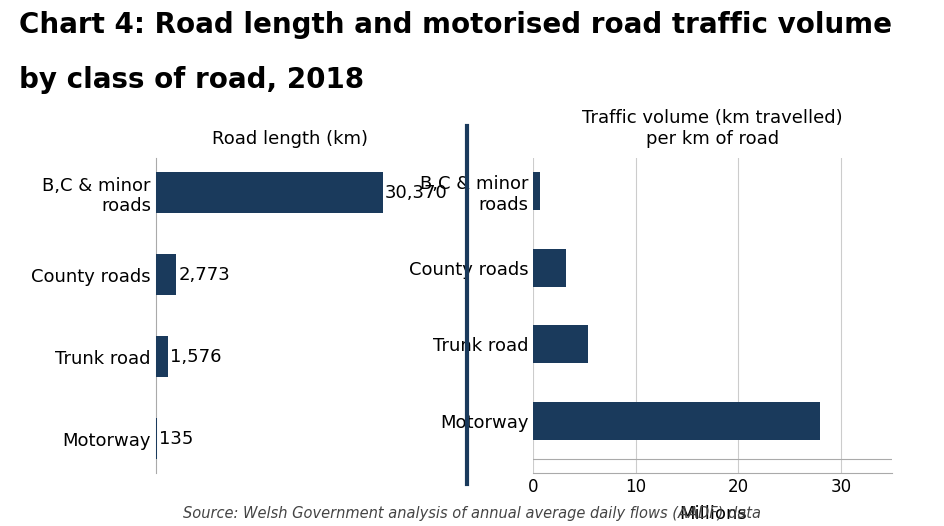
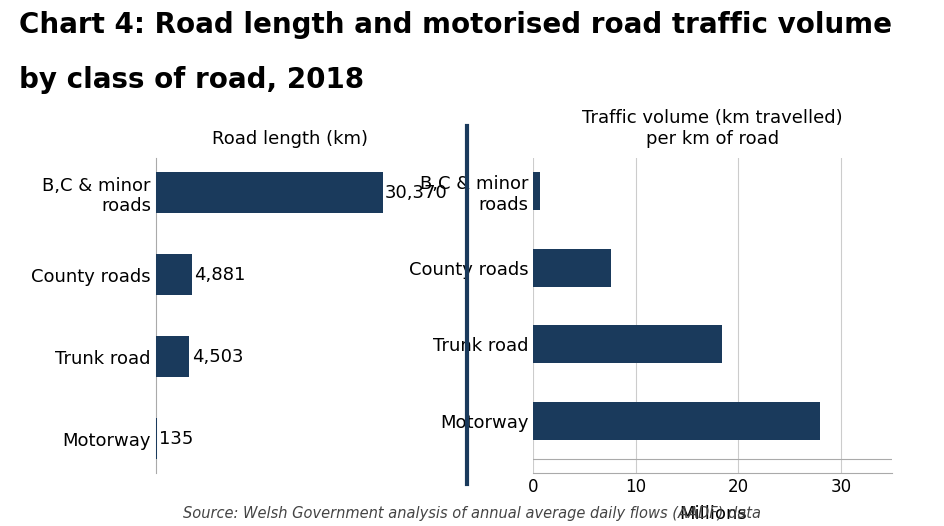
Road length (km)/County roads: 2,773 -> 4,881
Road length (km)/Trunk road: 1,576 -> 4,503
Traffic volume (km travelled) per km of road/County roads: 3.2 -> 7.6
Traffic volume (km travelled) per km of road/Trunk road: 5.3 -> 18.4
